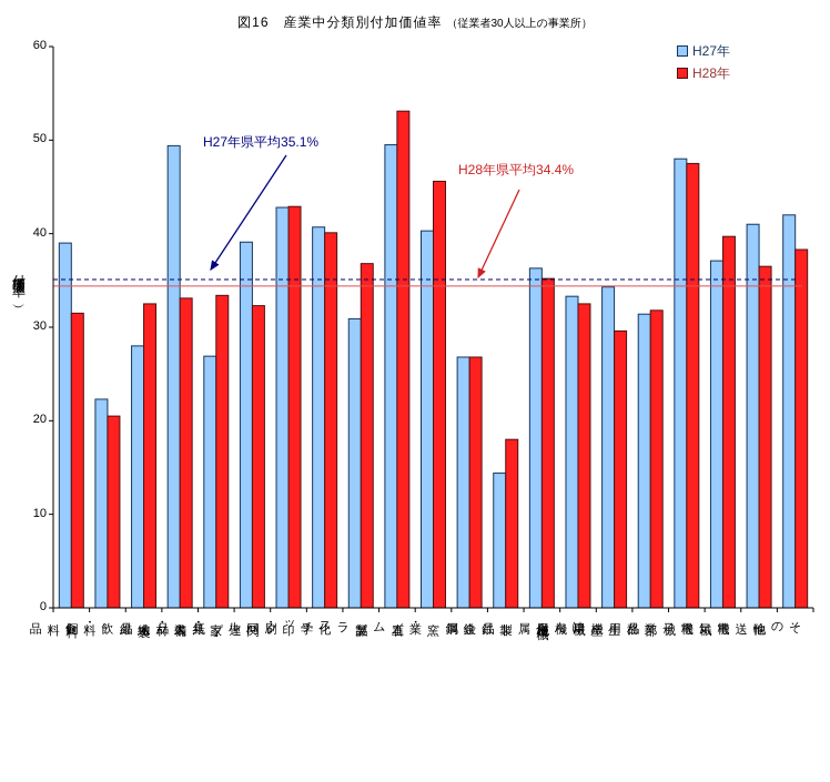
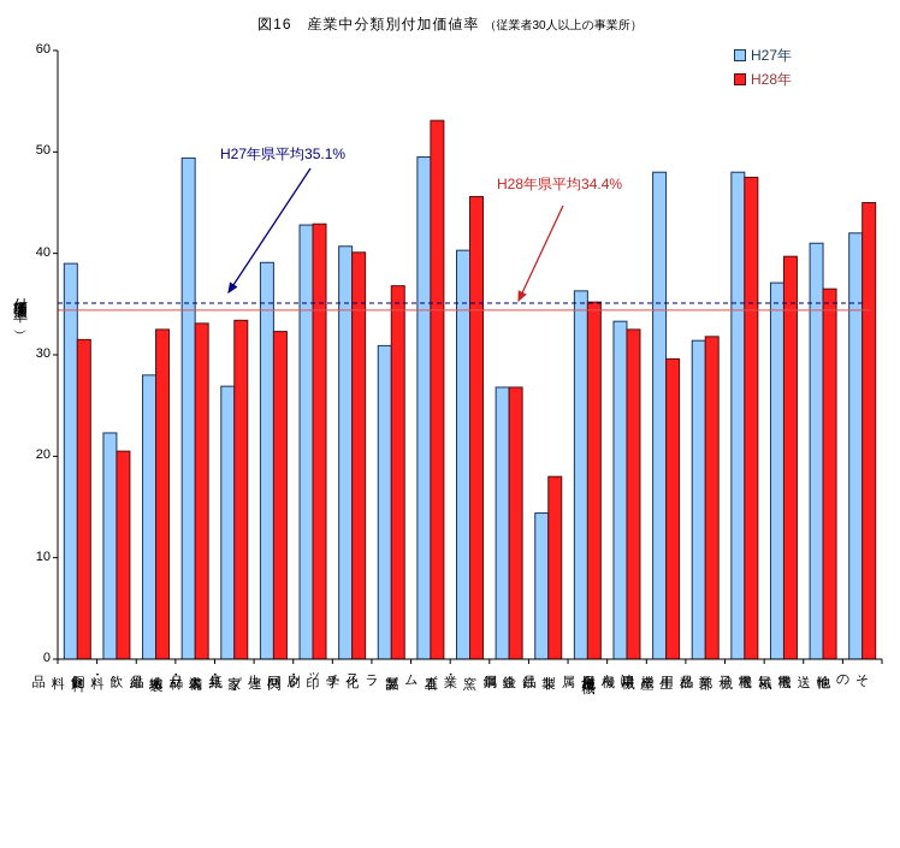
H27年/生産用機械: 34 -> 48
H28年/その他: 38 -> 45
